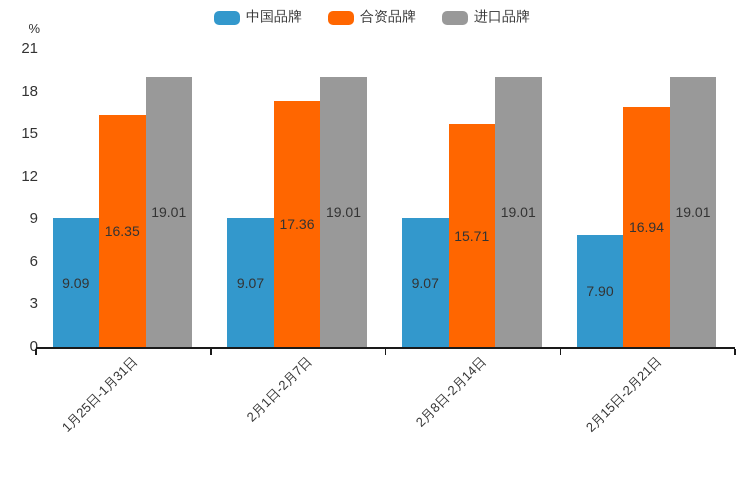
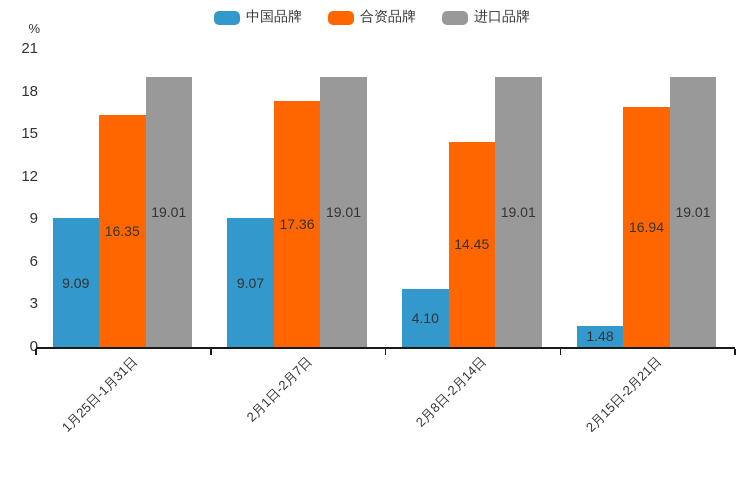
中国品牌/2月8日-2月14日: 9.07 -> 4.10
合资品牌/2月8日-2月14日: 15.71 -> 14.45
中国品牌/2月15日-2月21日: 7.90 -> 1.48
